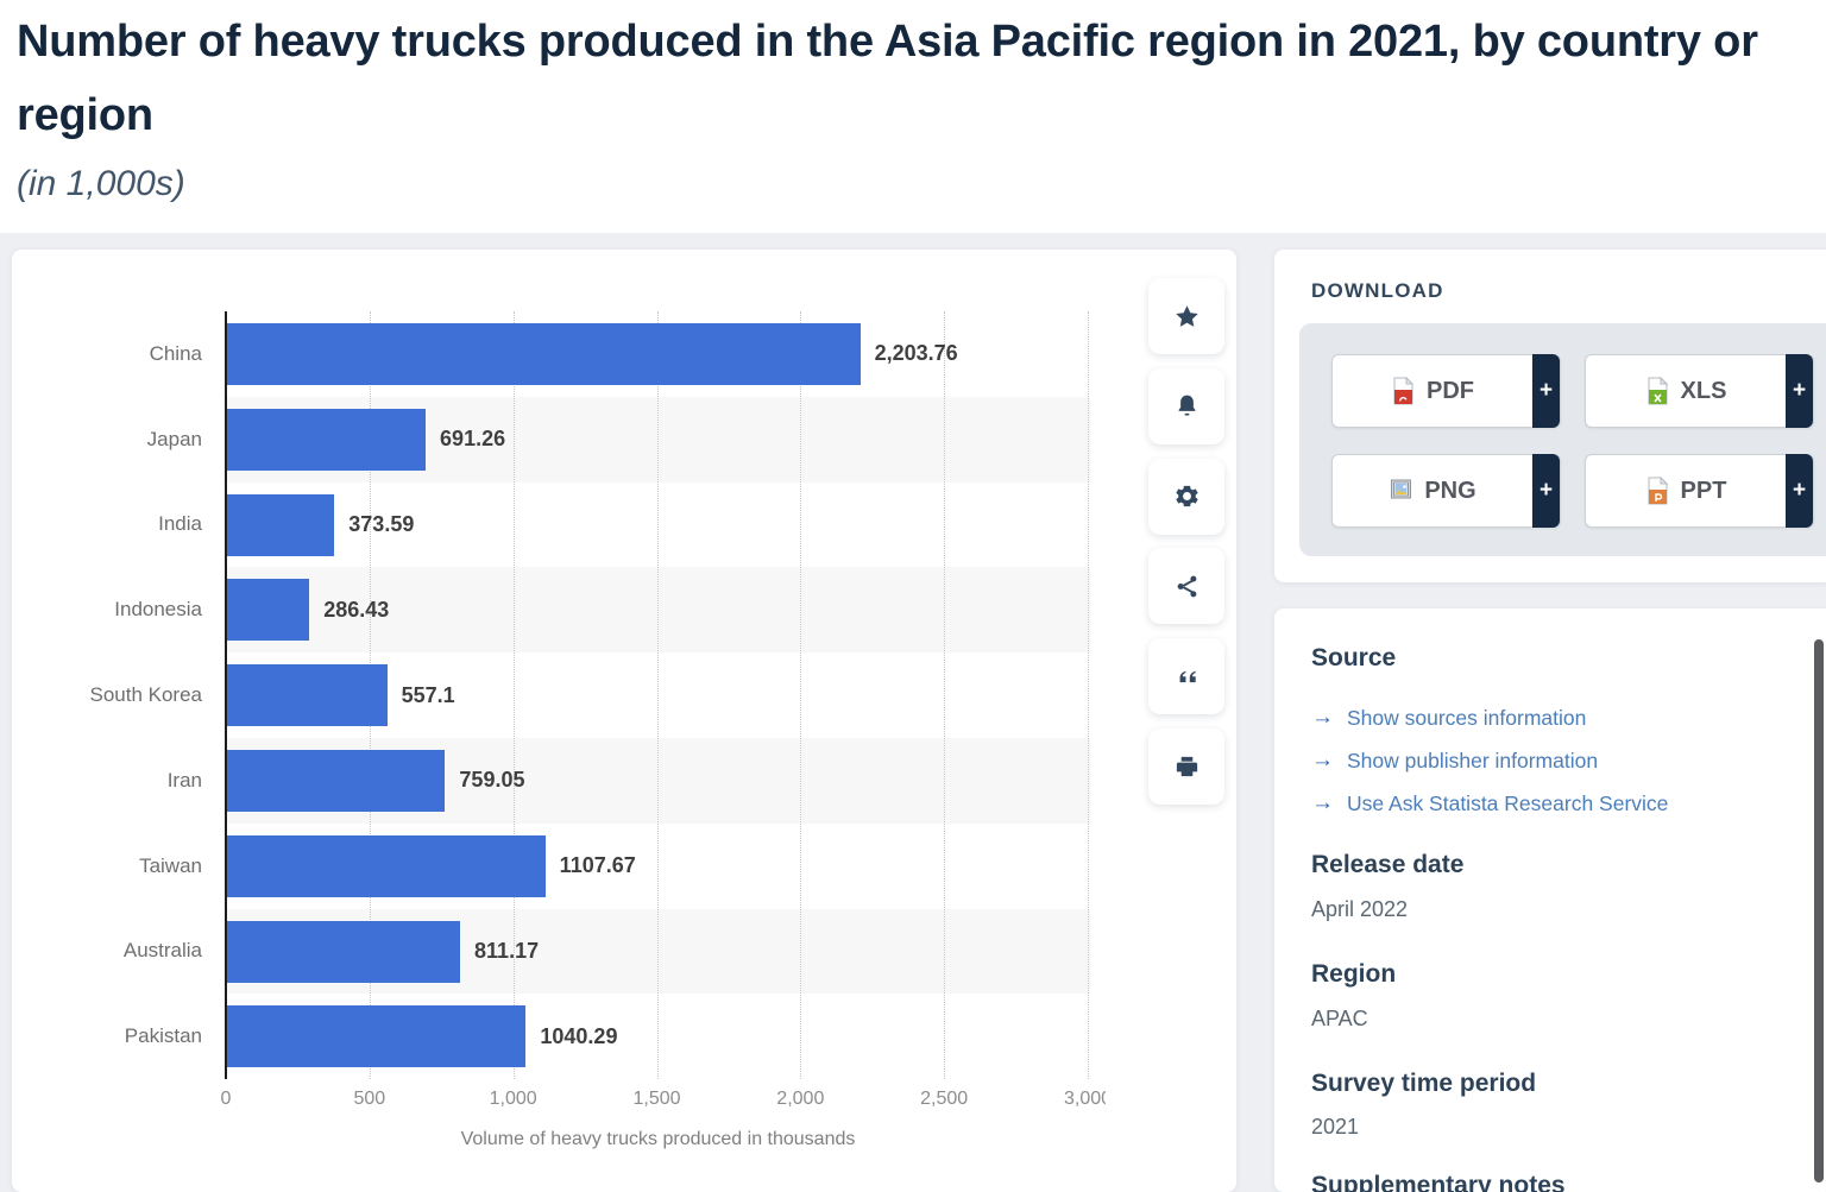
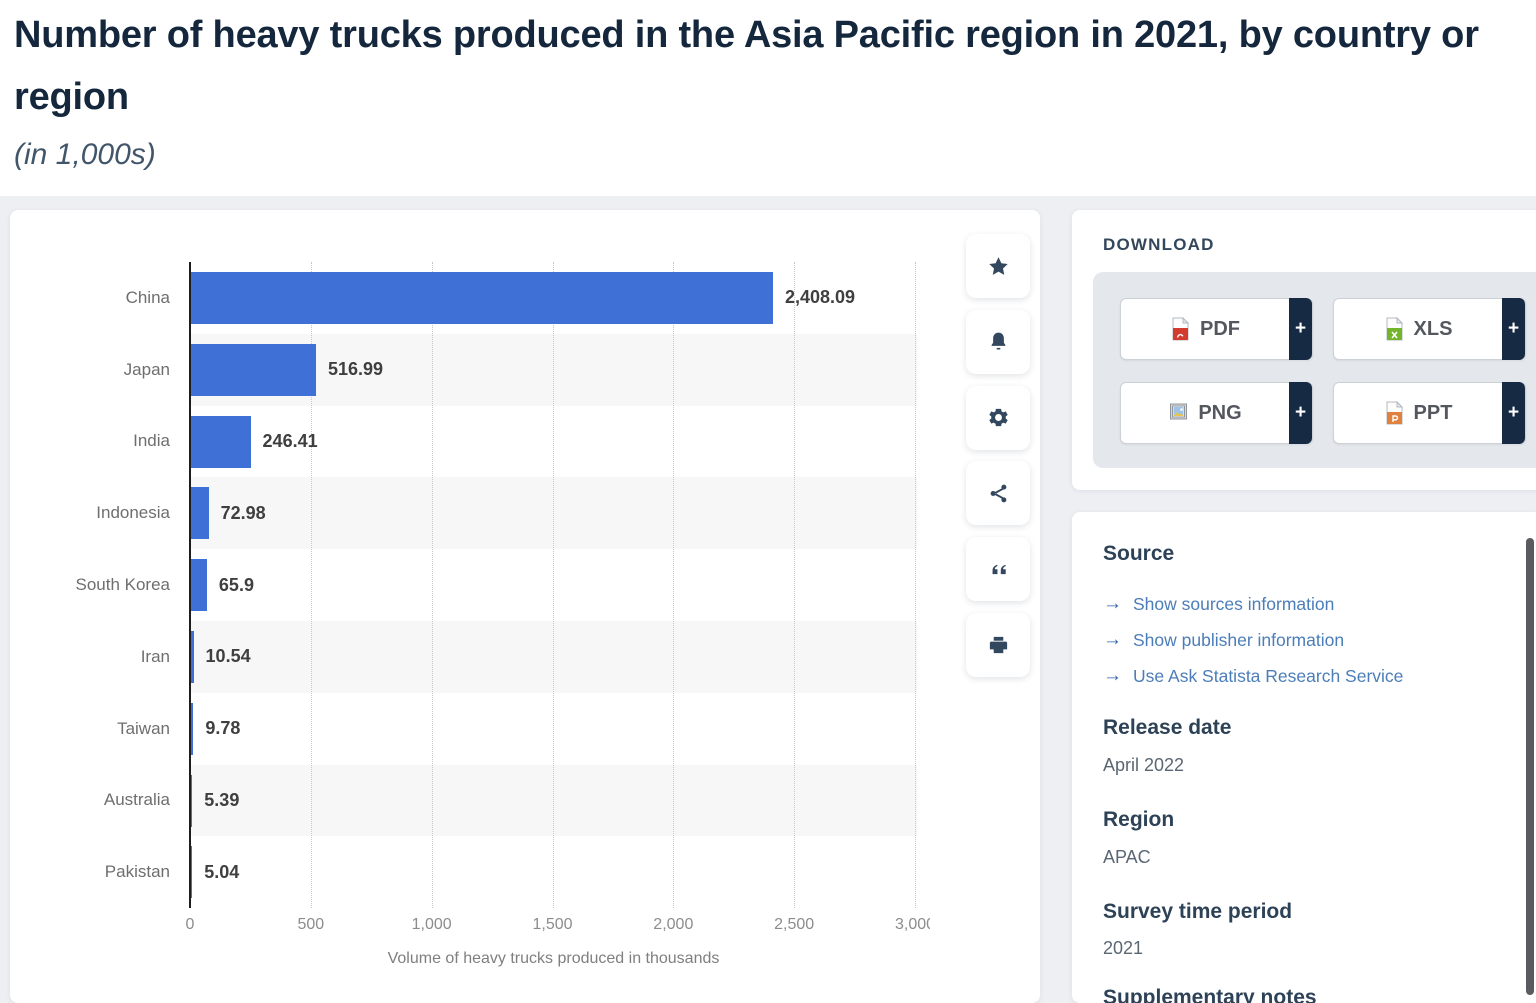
China: 2,203.76 -> 2,408.09
Japan: 691.26 -> 516.99
India: 373.59 -> 246.41
Indonesia: 286.43 -> 72.98
South Korea: 557.1 -> 65.9
Iran: 759.05 -> 10.54
Taiwan: 1107.67 -> 9.78
Australia: 811.17 -> 5.39
Pakistan: 1040.29 -> 5.04
